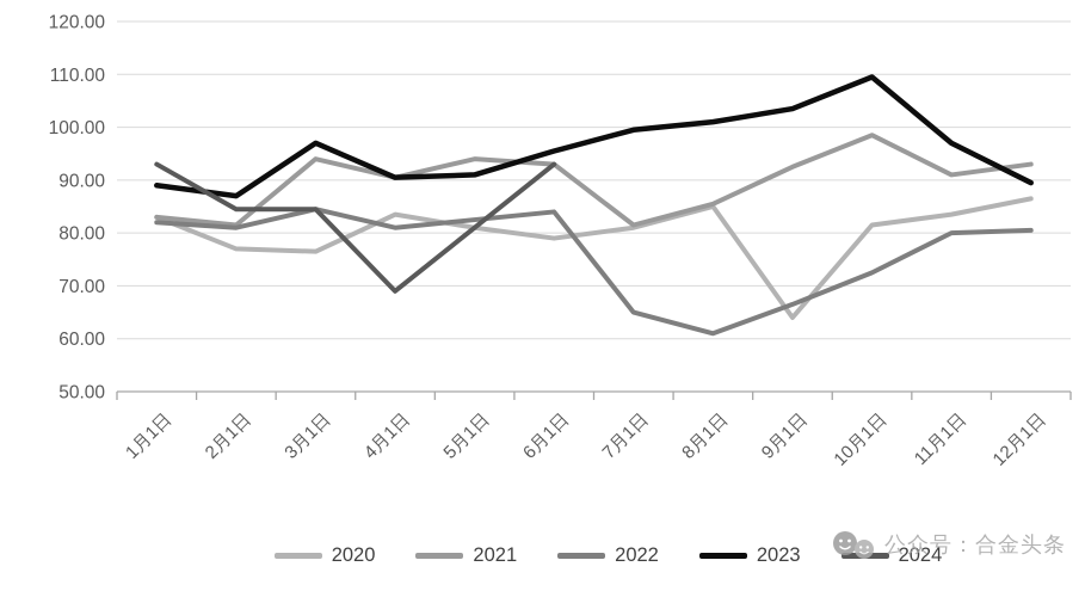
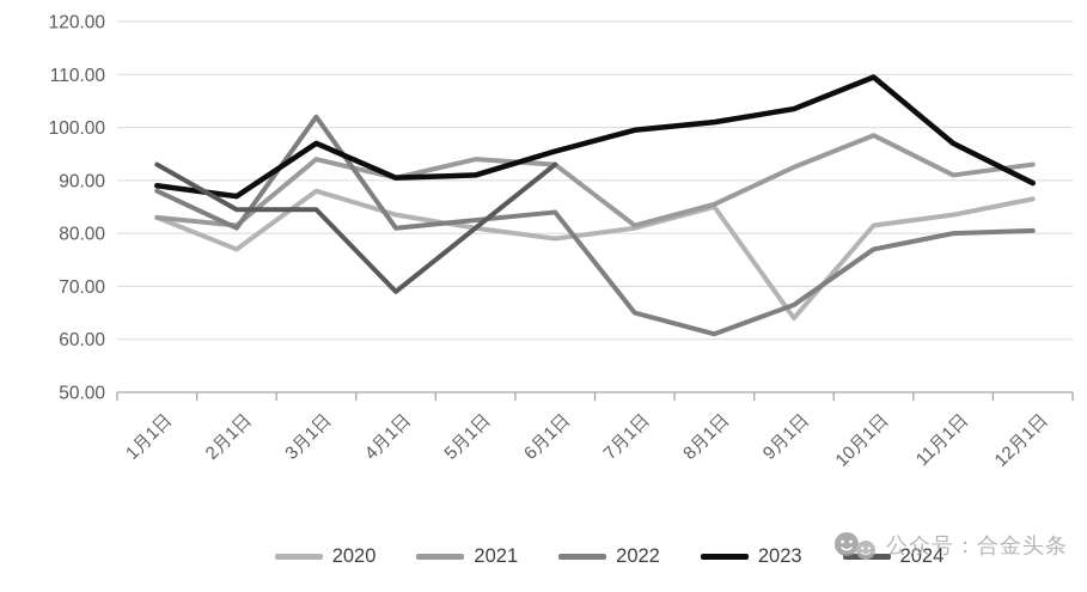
2022/1月1日: 82 -> 88
2020/3月1日: 76 -> 88
2022/3月1日: 84 -> 102
2022/10月1日: 72 -> 77
